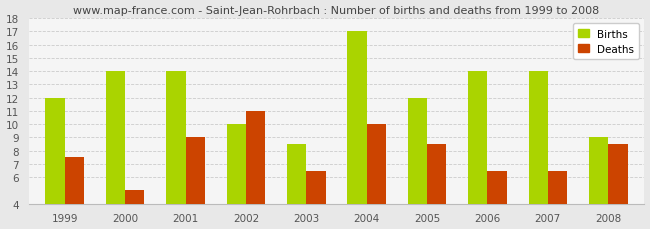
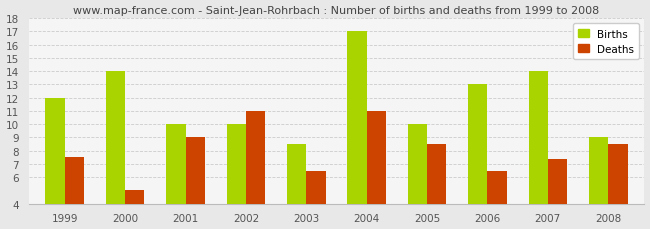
Births/2001: 14.0 -> 10.0
Deaths/2004: 10.0 -> 11.0
Births/2005: 12.0 -> 10.0
Births/2006: 14.0 -> 13.0
Deaths/2007: 6.5 -> 7.4
